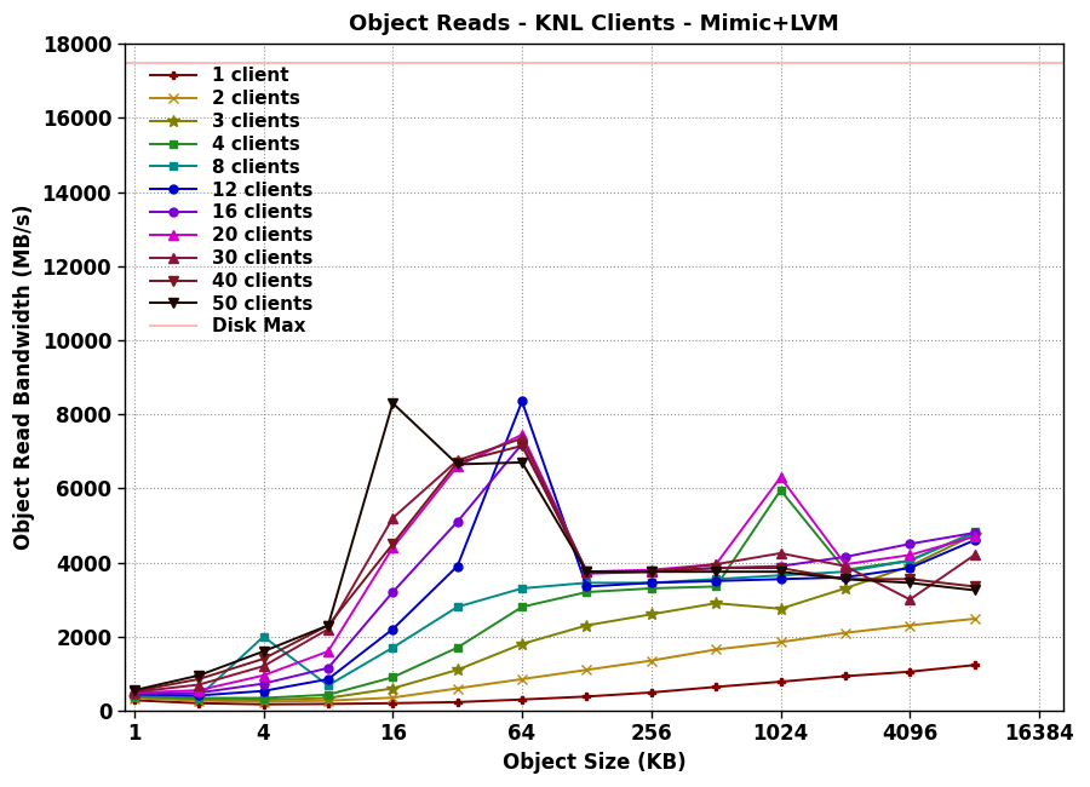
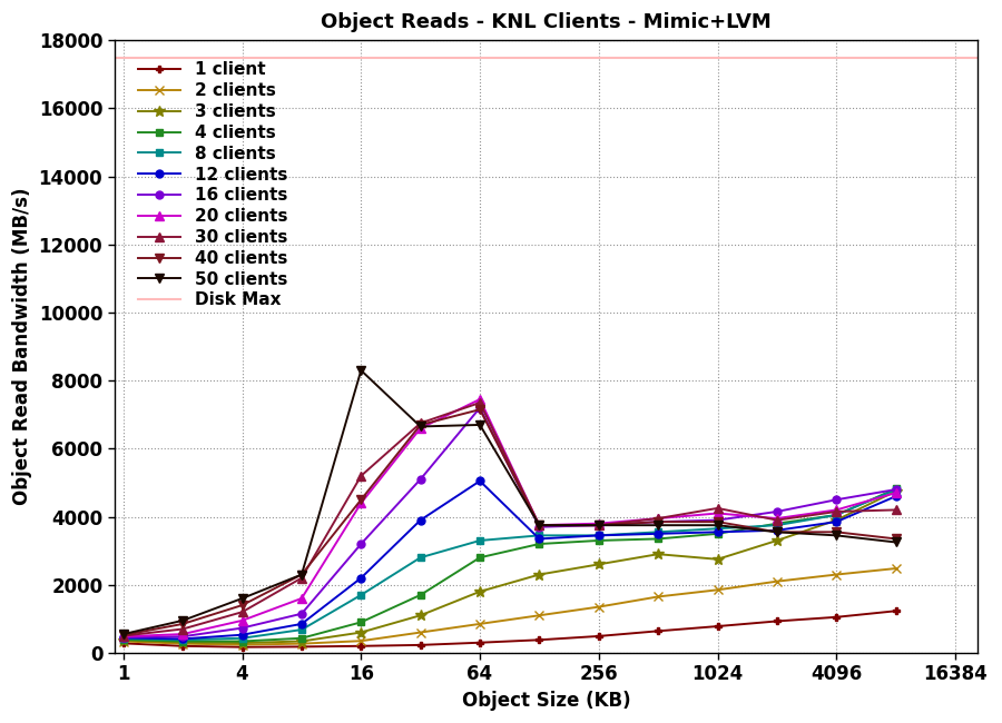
8 clients/4: 2000 -> 430
12 clients/64: 8350 -> 5050
4 clients/1024: 5950 -> 3500
20 clients/1024: 6300 -> 4100
30 clients/4096: 3000 -> 4150
